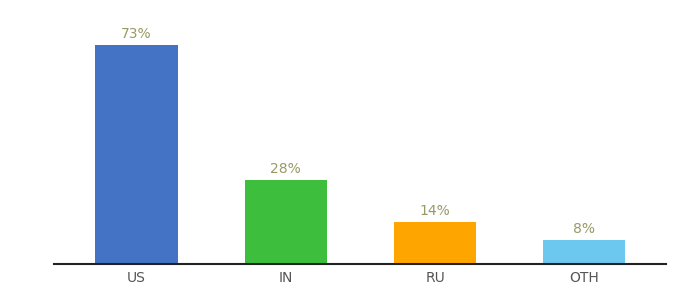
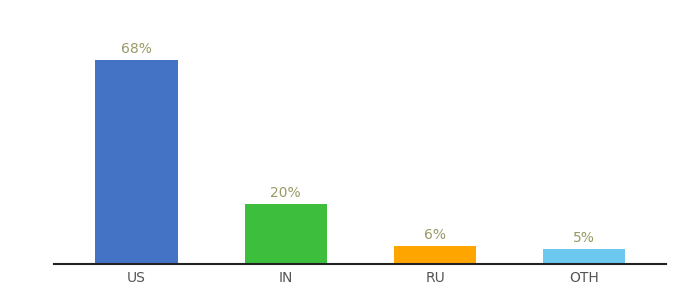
US: 73% -> 68%
IN: 28% -> 20%
RU: 14% -> 6%
OTH: 8% -> 5%
